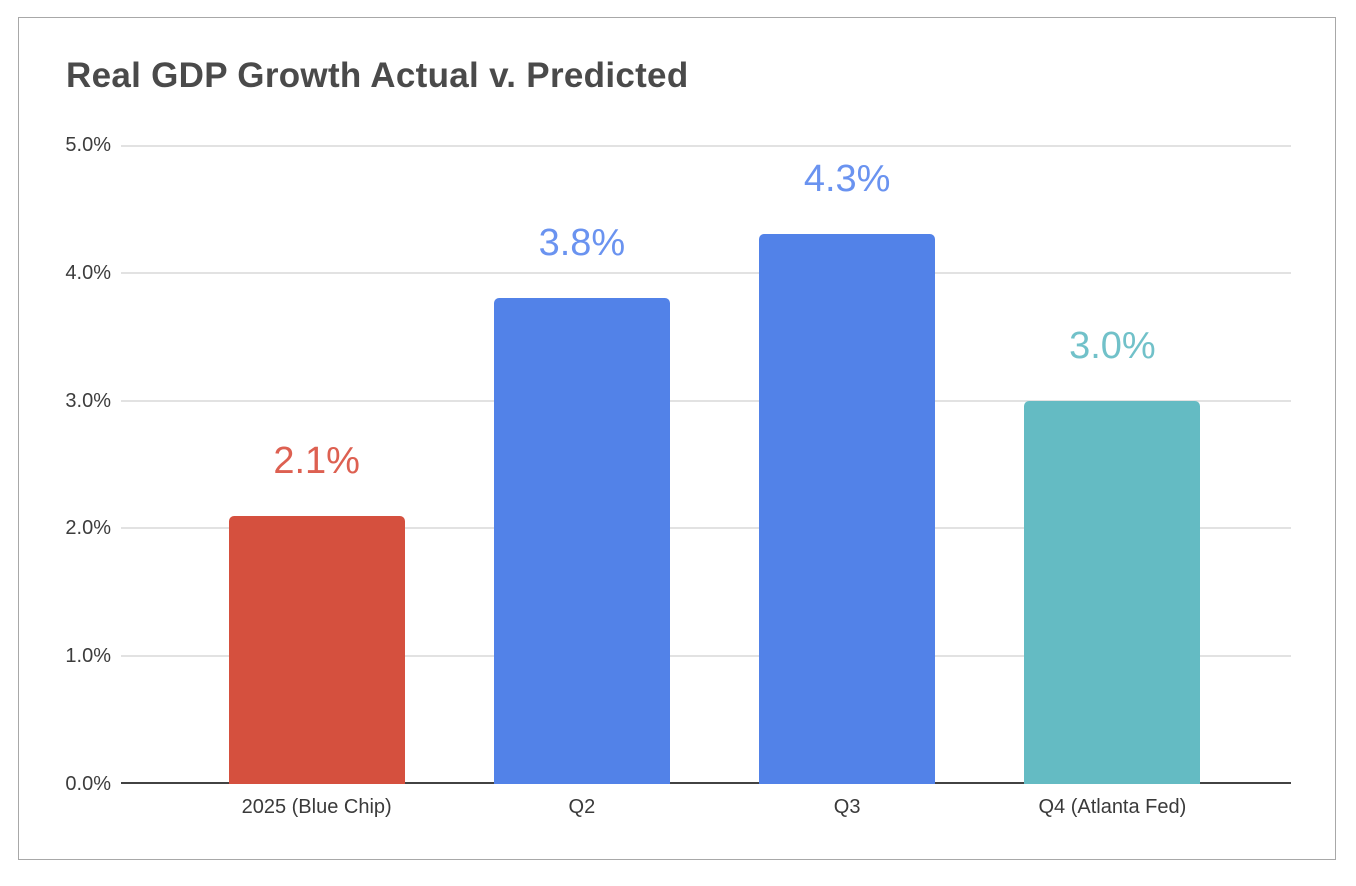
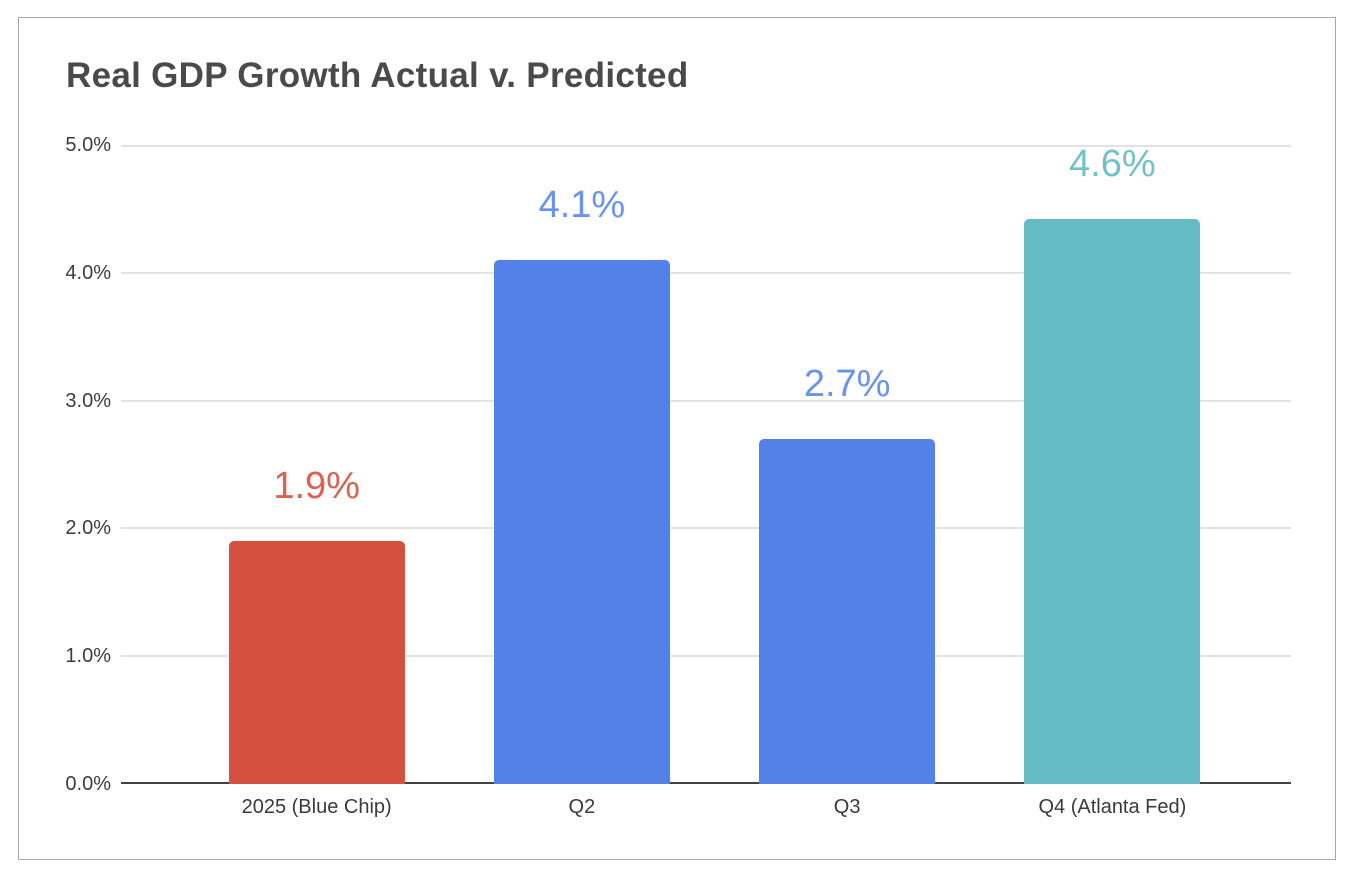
2025 (Blue Chip): 2.1% -> 1.9%
Q2: 3.8% -> 4.1%
Q3: 4.3% -> 2.7%
Q4 (Atlanta Fed): 3.0% -> 4.6%
